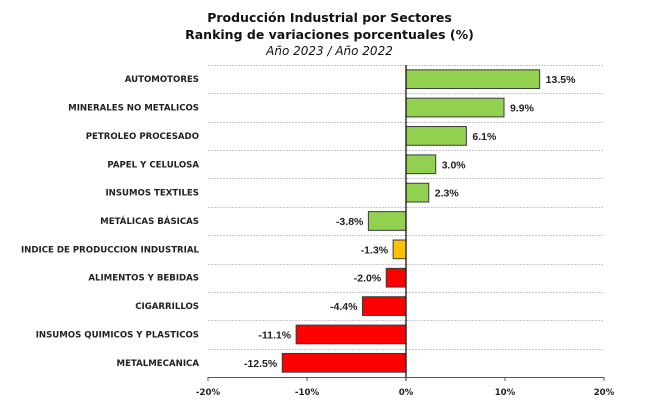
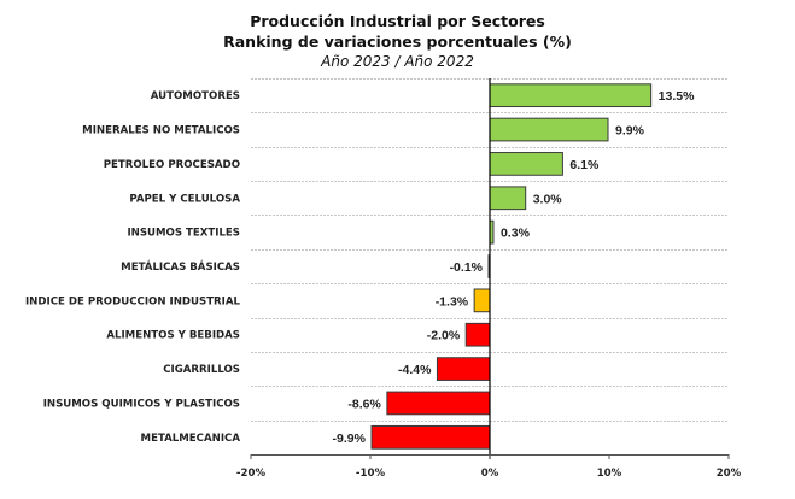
INSUMOS TEXTILES: 2.3% -> 0.3%
METÁLICAS BÁSICAS: -3.8% -> -0.1%
INSUMOS QUIMICOS Y PLASTICOS: -11.1% -> -8.6%
METALMECANICA: -12.5% -> -9.9%
